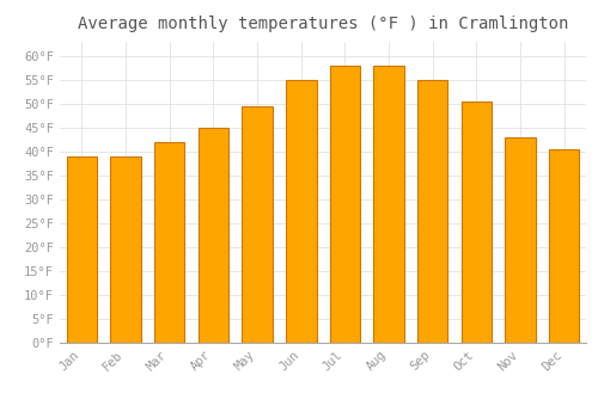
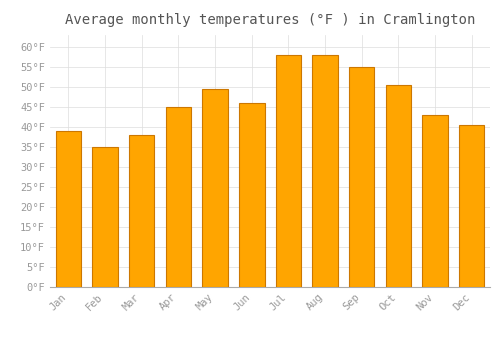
Feb: 39.0°F -> 35.0°F
Mar: 42.0°F -> 38.0°F
Jun: 55.0°F -> 46.0°F
